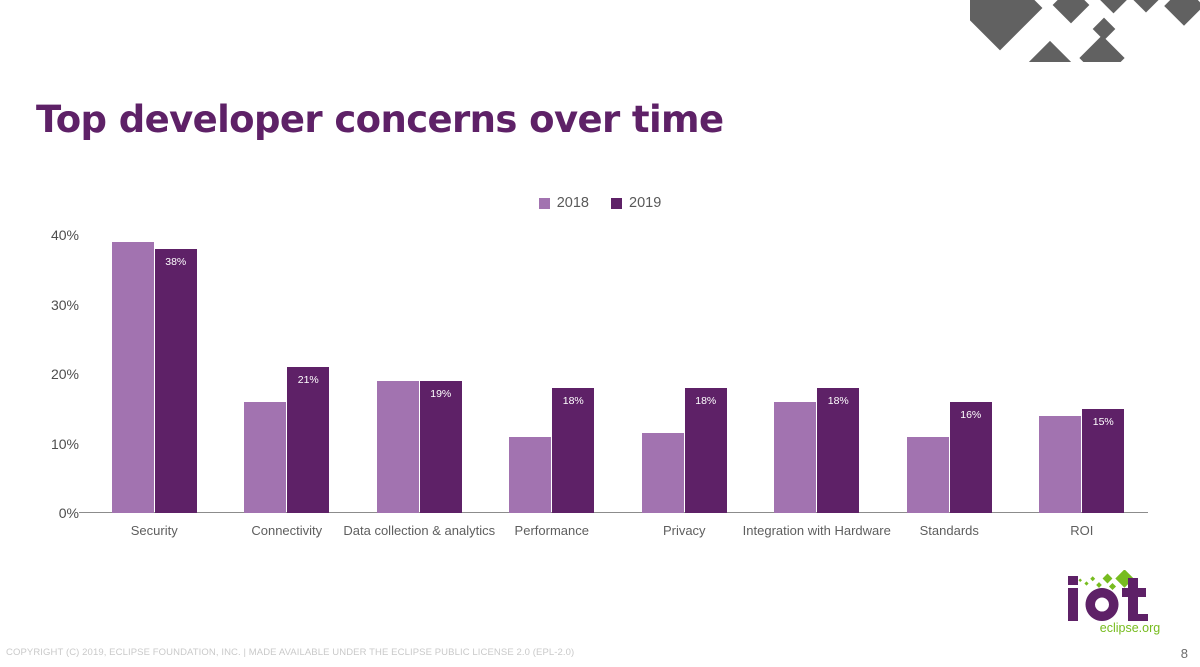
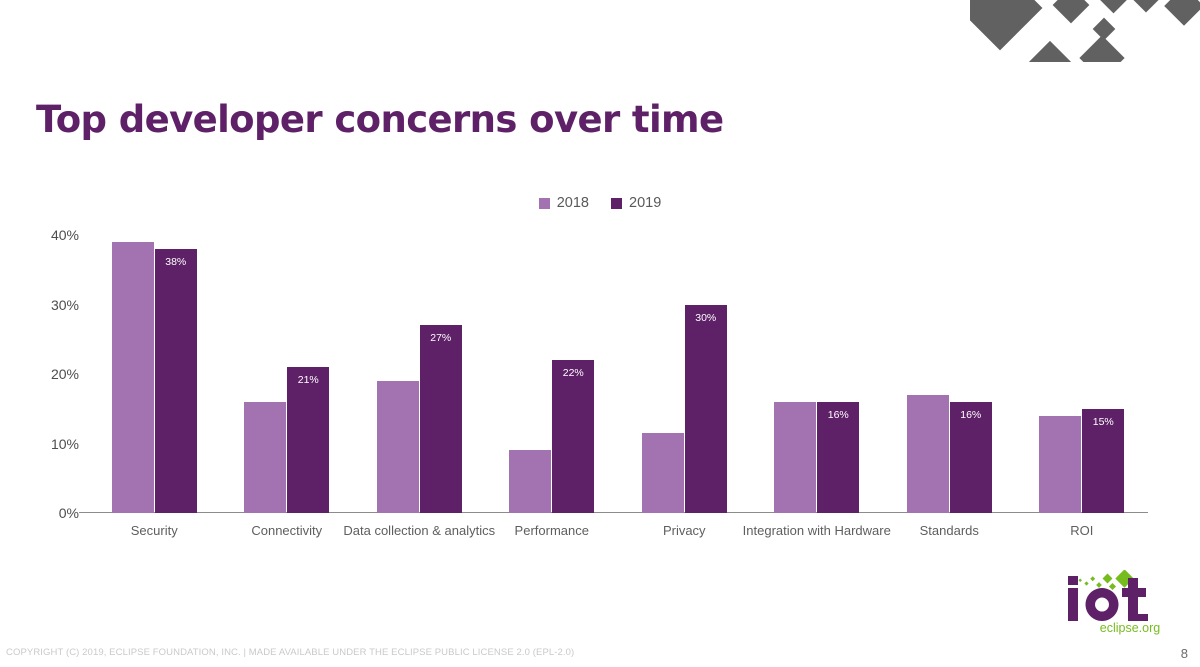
2019/Data collection & analytics: 19% -> 27%
2018/Performance: 11% -> 9%
2019/Performance: 18% -> 22%
2019/Privacy: 18% -> 30%
2019/Integration with Hardware: 18% -> 16%
2018/Standards: 11% -> 17%
